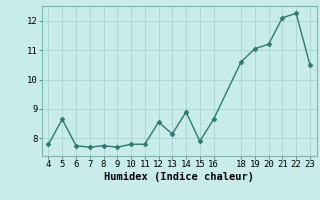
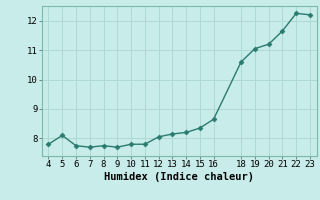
5: 8.65 -> 8.10
12: 8.55 -> 8.05
14: 8.90 -> 8.20
15: 7.90 -> 8.35
21: 12.10 -> 11.65
23: 10.50 -> 12.20
